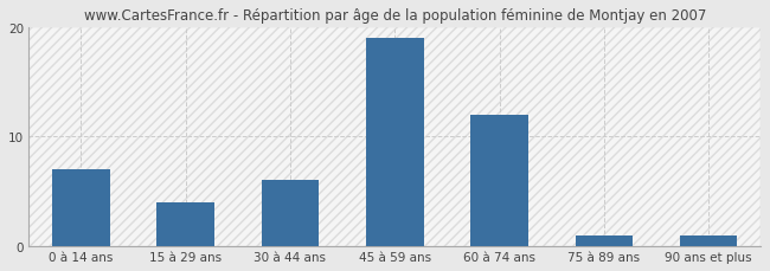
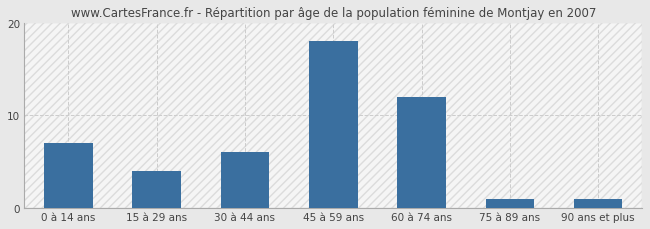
45 à 59 ans: 19 -> 18
